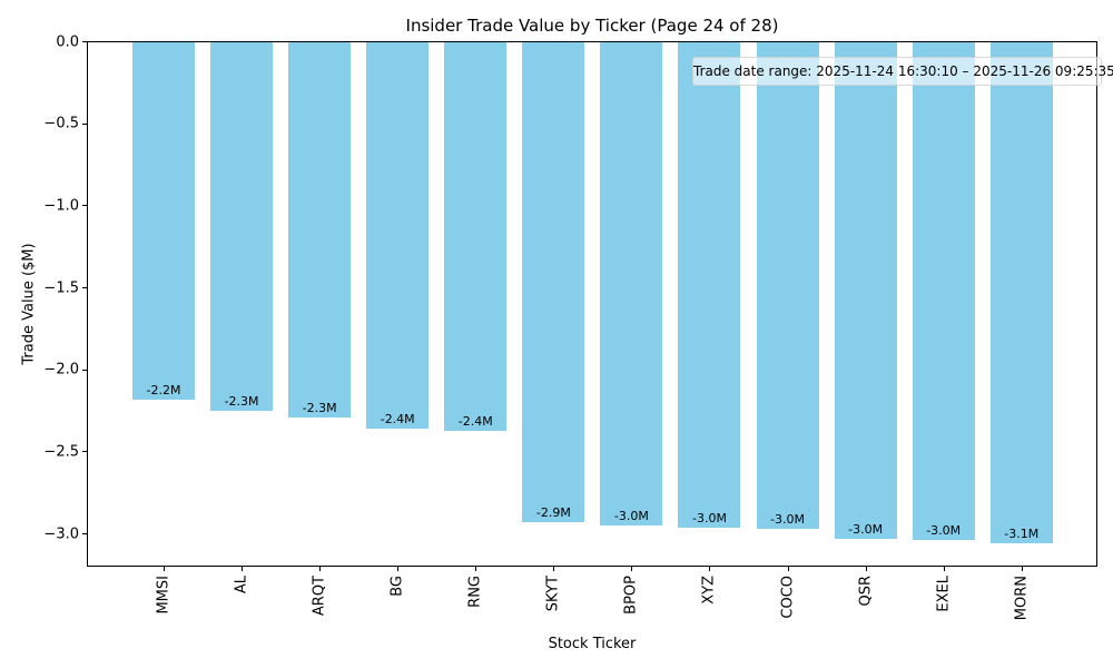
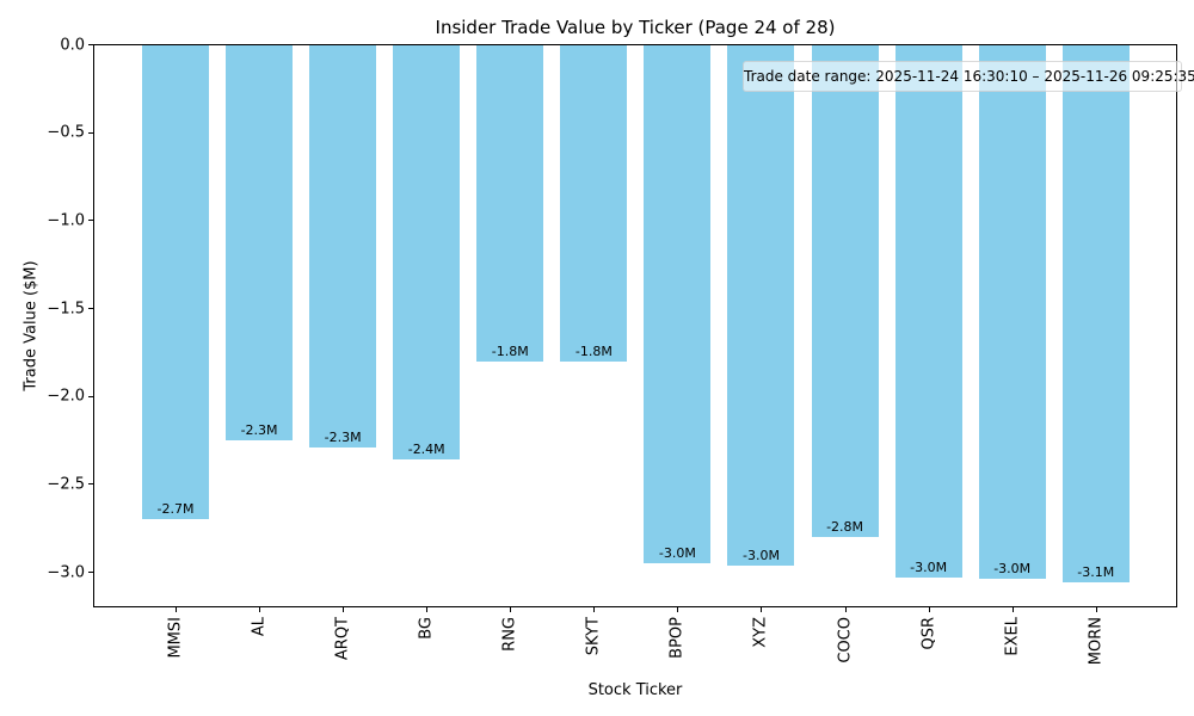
MMSI: -2.2M -> -2.7M
RNG: -2.4M -> -1.8M
SKYT: -2.9M -> -1.8M
COCO: -3.0M -> -2.8M
